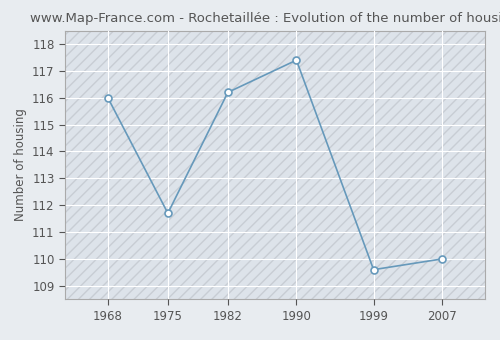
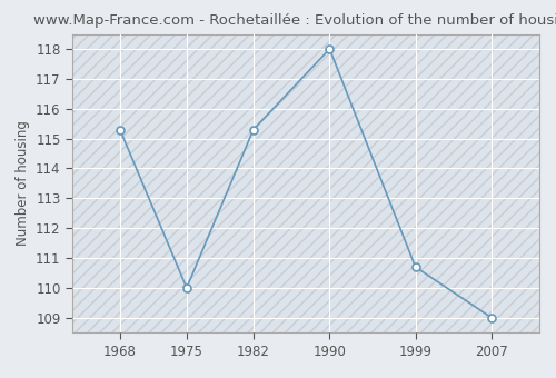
1968: 116.0 -> 115.3
1975: 111.7 -> 110.0
1982: 116.2 -> 115.3
1990: 117.4 -> 118.0
1999: 109.6 -> 110.7
2007: 110.0 -> 109.0
